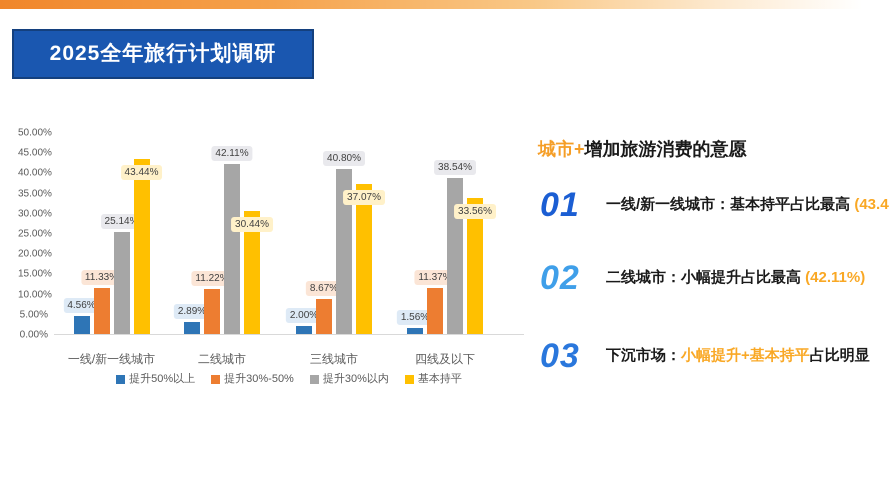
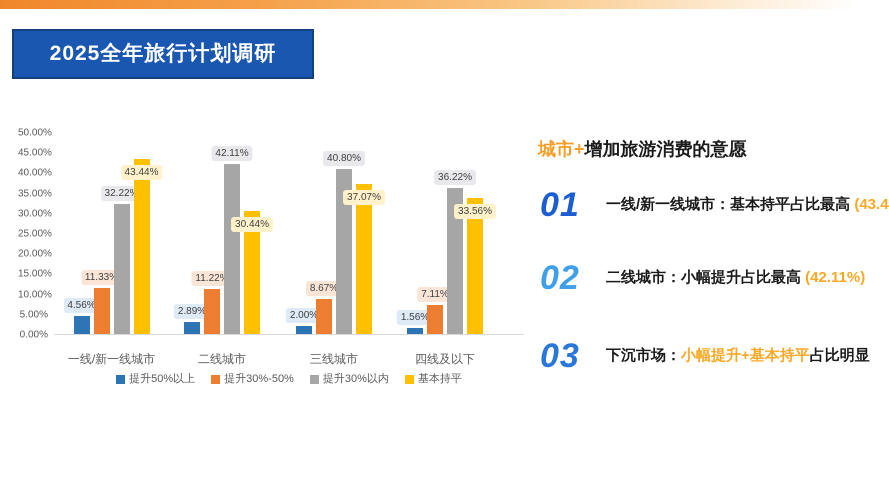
提升30%以内/一线/新一线城市: 25.14% -> 32.22%
提升30%-50%/四线及以下: 11.37% -> 7.11%
提升30%以内/四线及以下: 38.54% -> 36.22%
